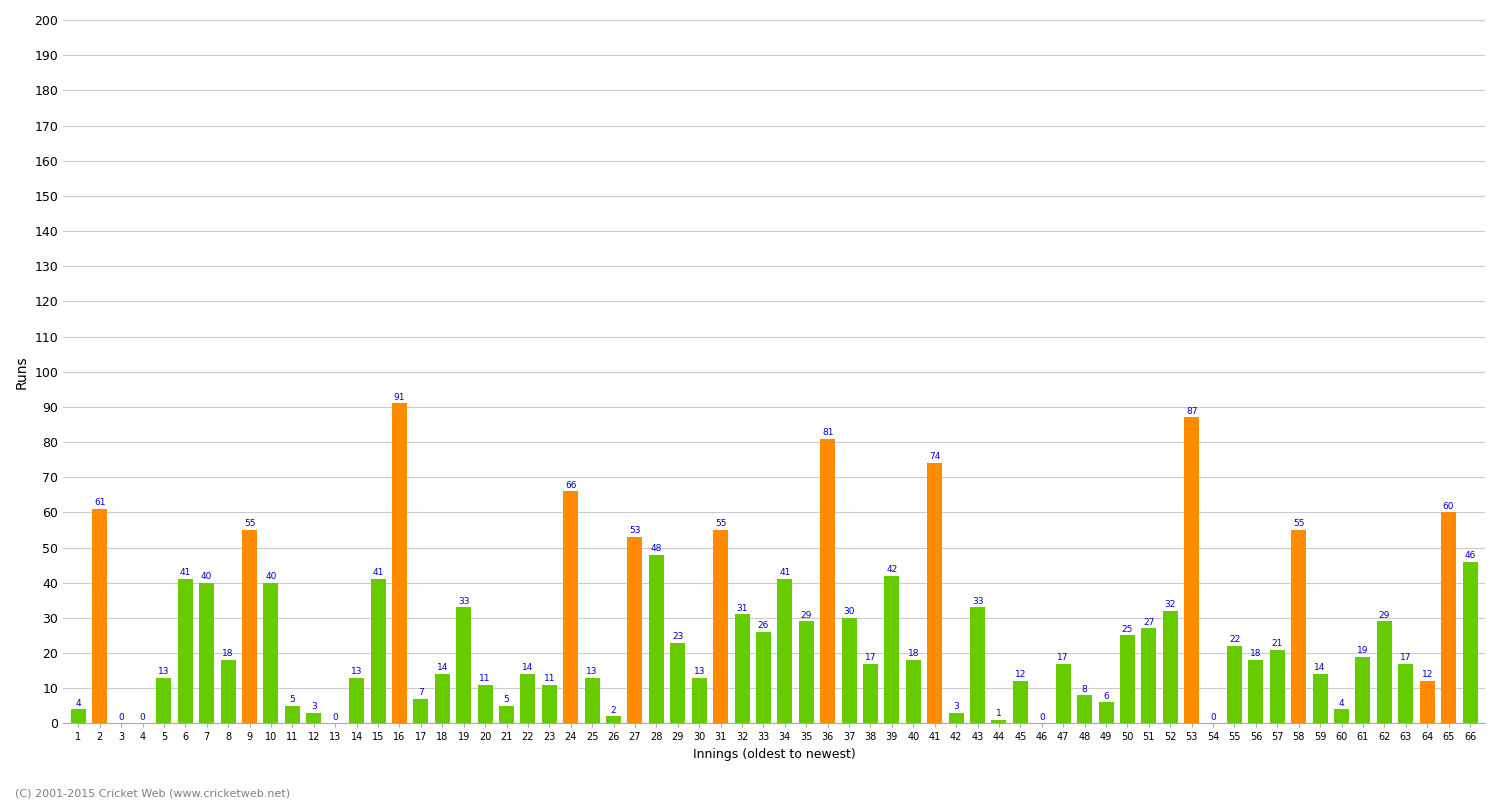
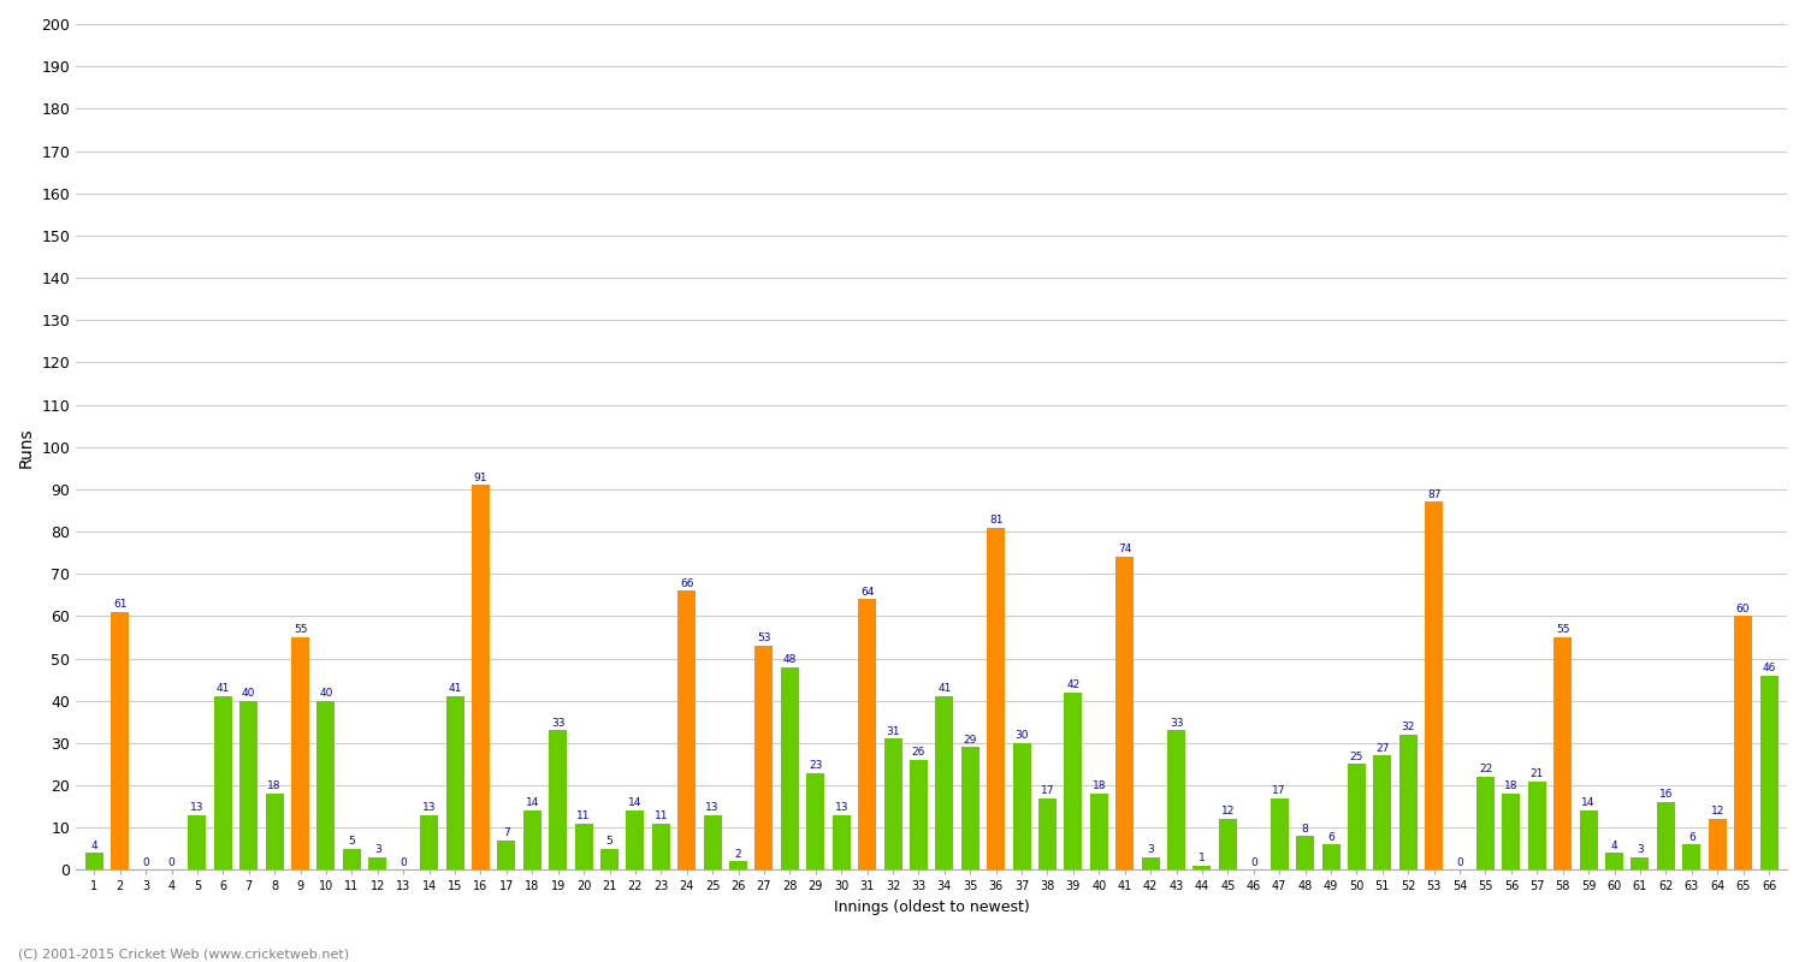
31: 55 -> 64
61: 19 -> 3
62: 29 -> 16
63: 17 -> 6
